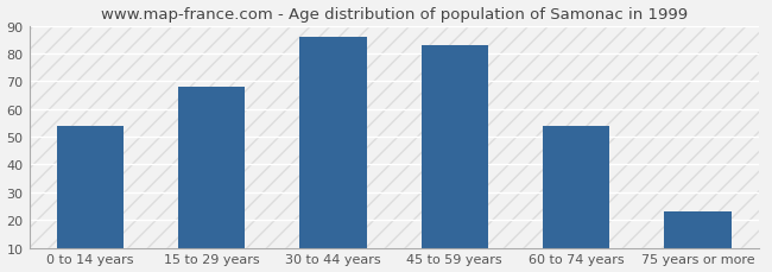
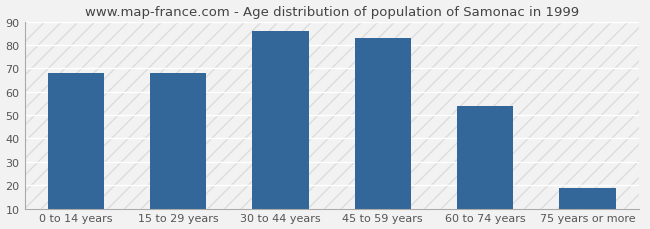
0 to 14 years: 54 -> 68
75 years or more: 23 -> 19
